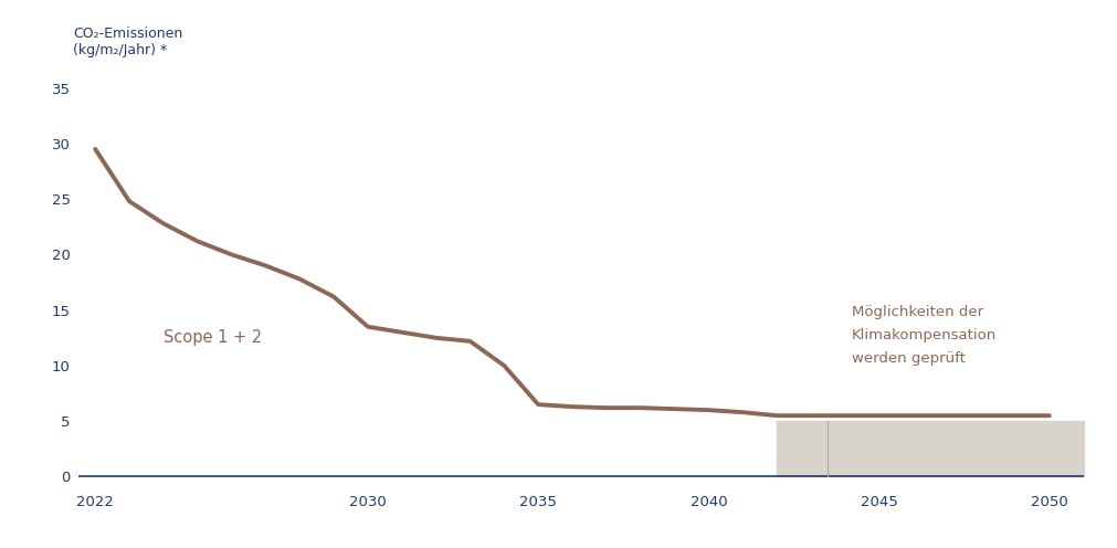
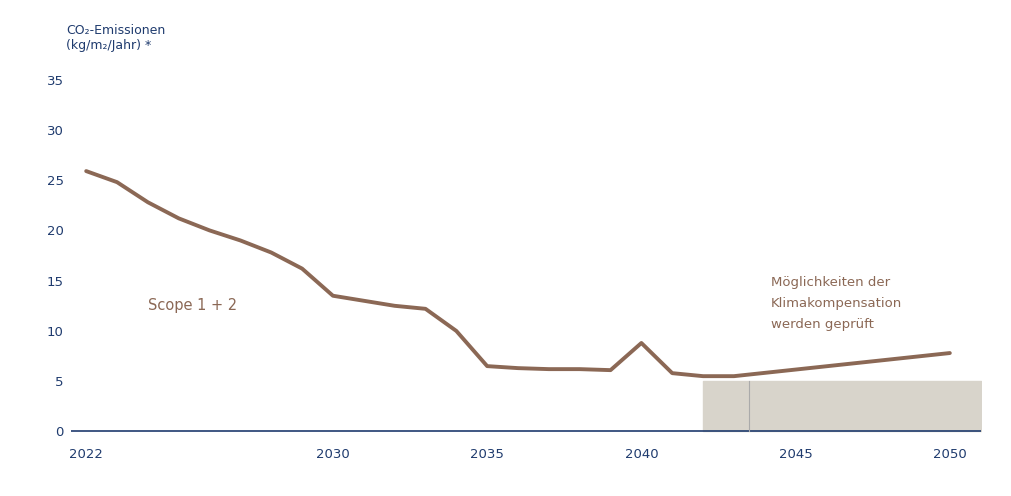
2022: 29.5 -> 25.9
2040: 6.0 -> 8.8
2050: 5.5 -> 7.8
